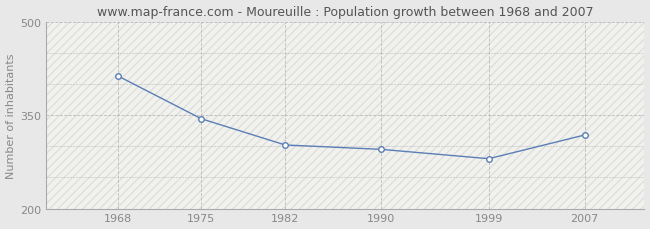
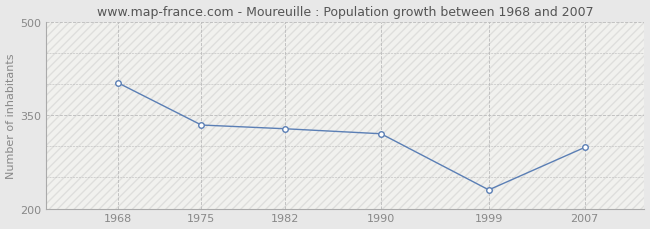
1968: 413 -> 402
1975: 344 -> 334
1982: 302 -> 328
1990: 295 -> 320
1999: 280 -> 230
2007: 318 -> 298
